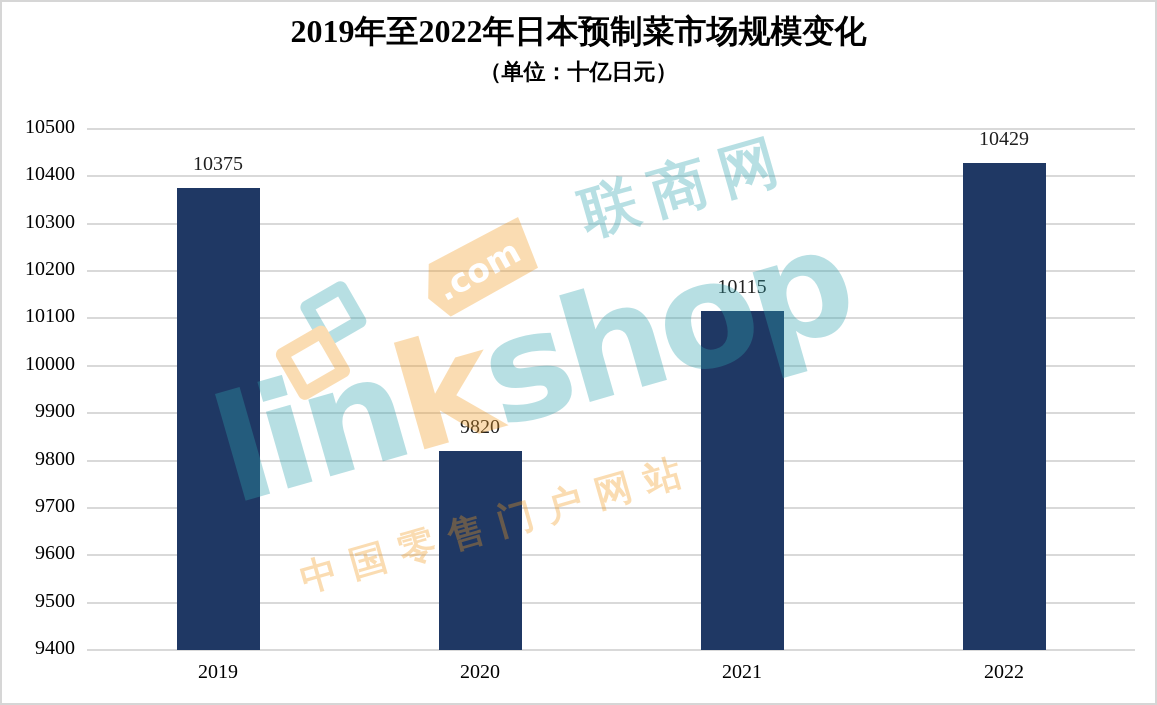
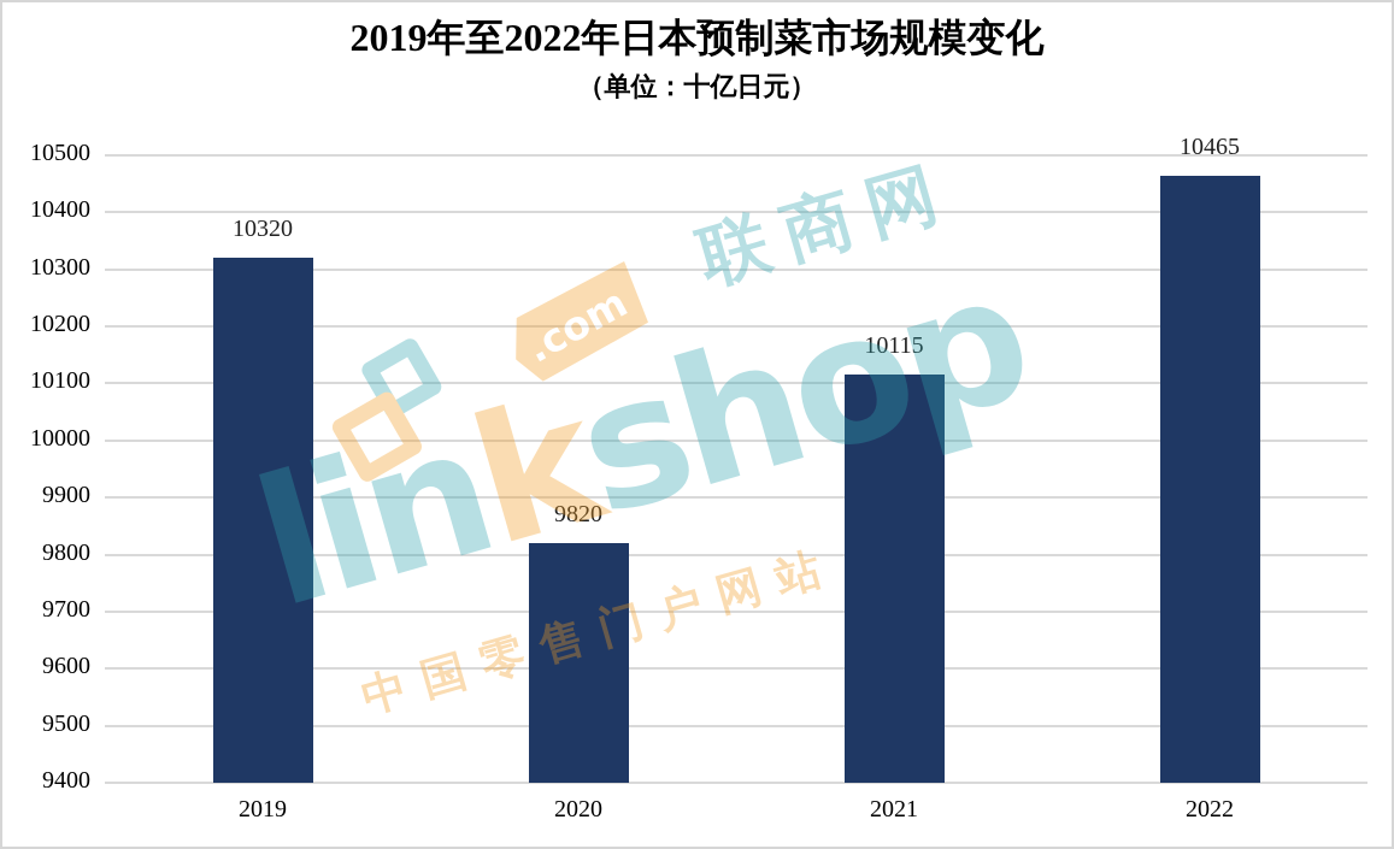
2019: 10375 -> 10320
2022: 10429 -> 10465
